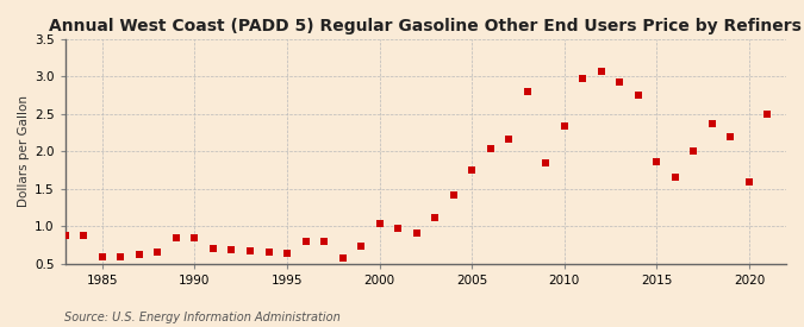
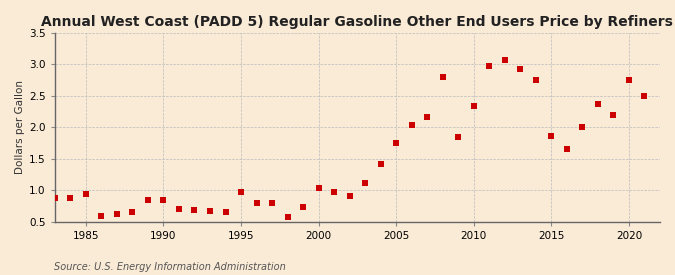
1985: 0.59 -> 0.94
1995: 0.64 -> 0.98
2020: 1.60 -> 2.76
